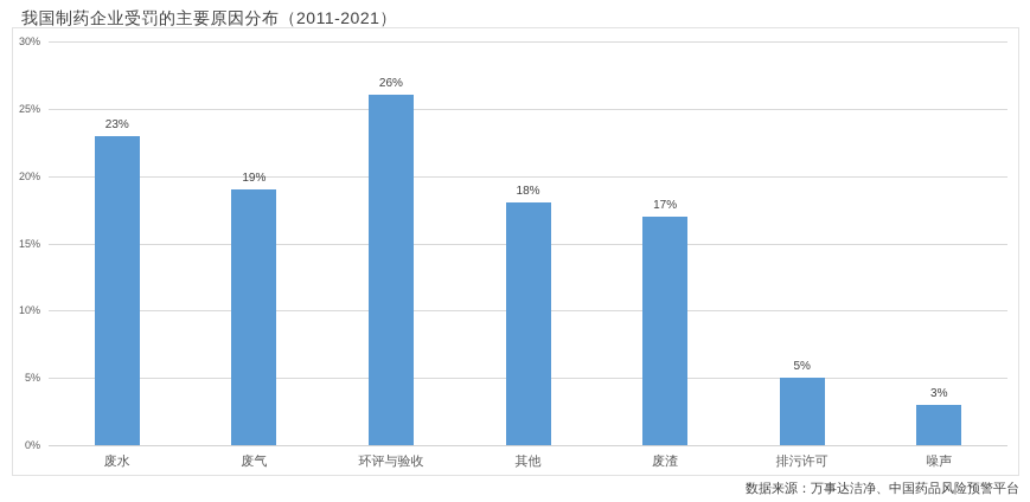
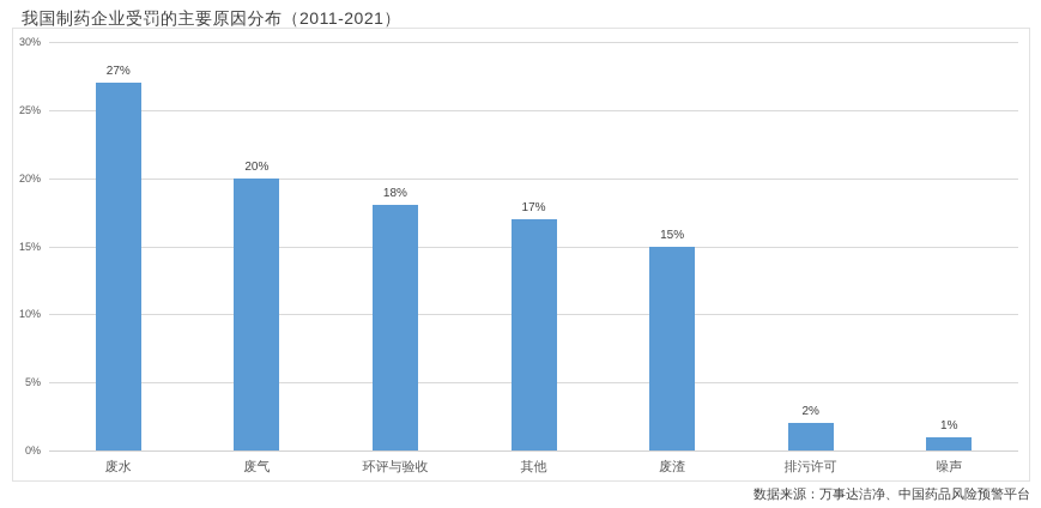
废水: 23% -> 27%
废气: 19% -> 20%
环评与验收: 26% -> 18%
其他: 18% -> 17%
废渣: 17% -> 15%
排污许可: 5% -> 2%
噪声: 3% -> 1%
